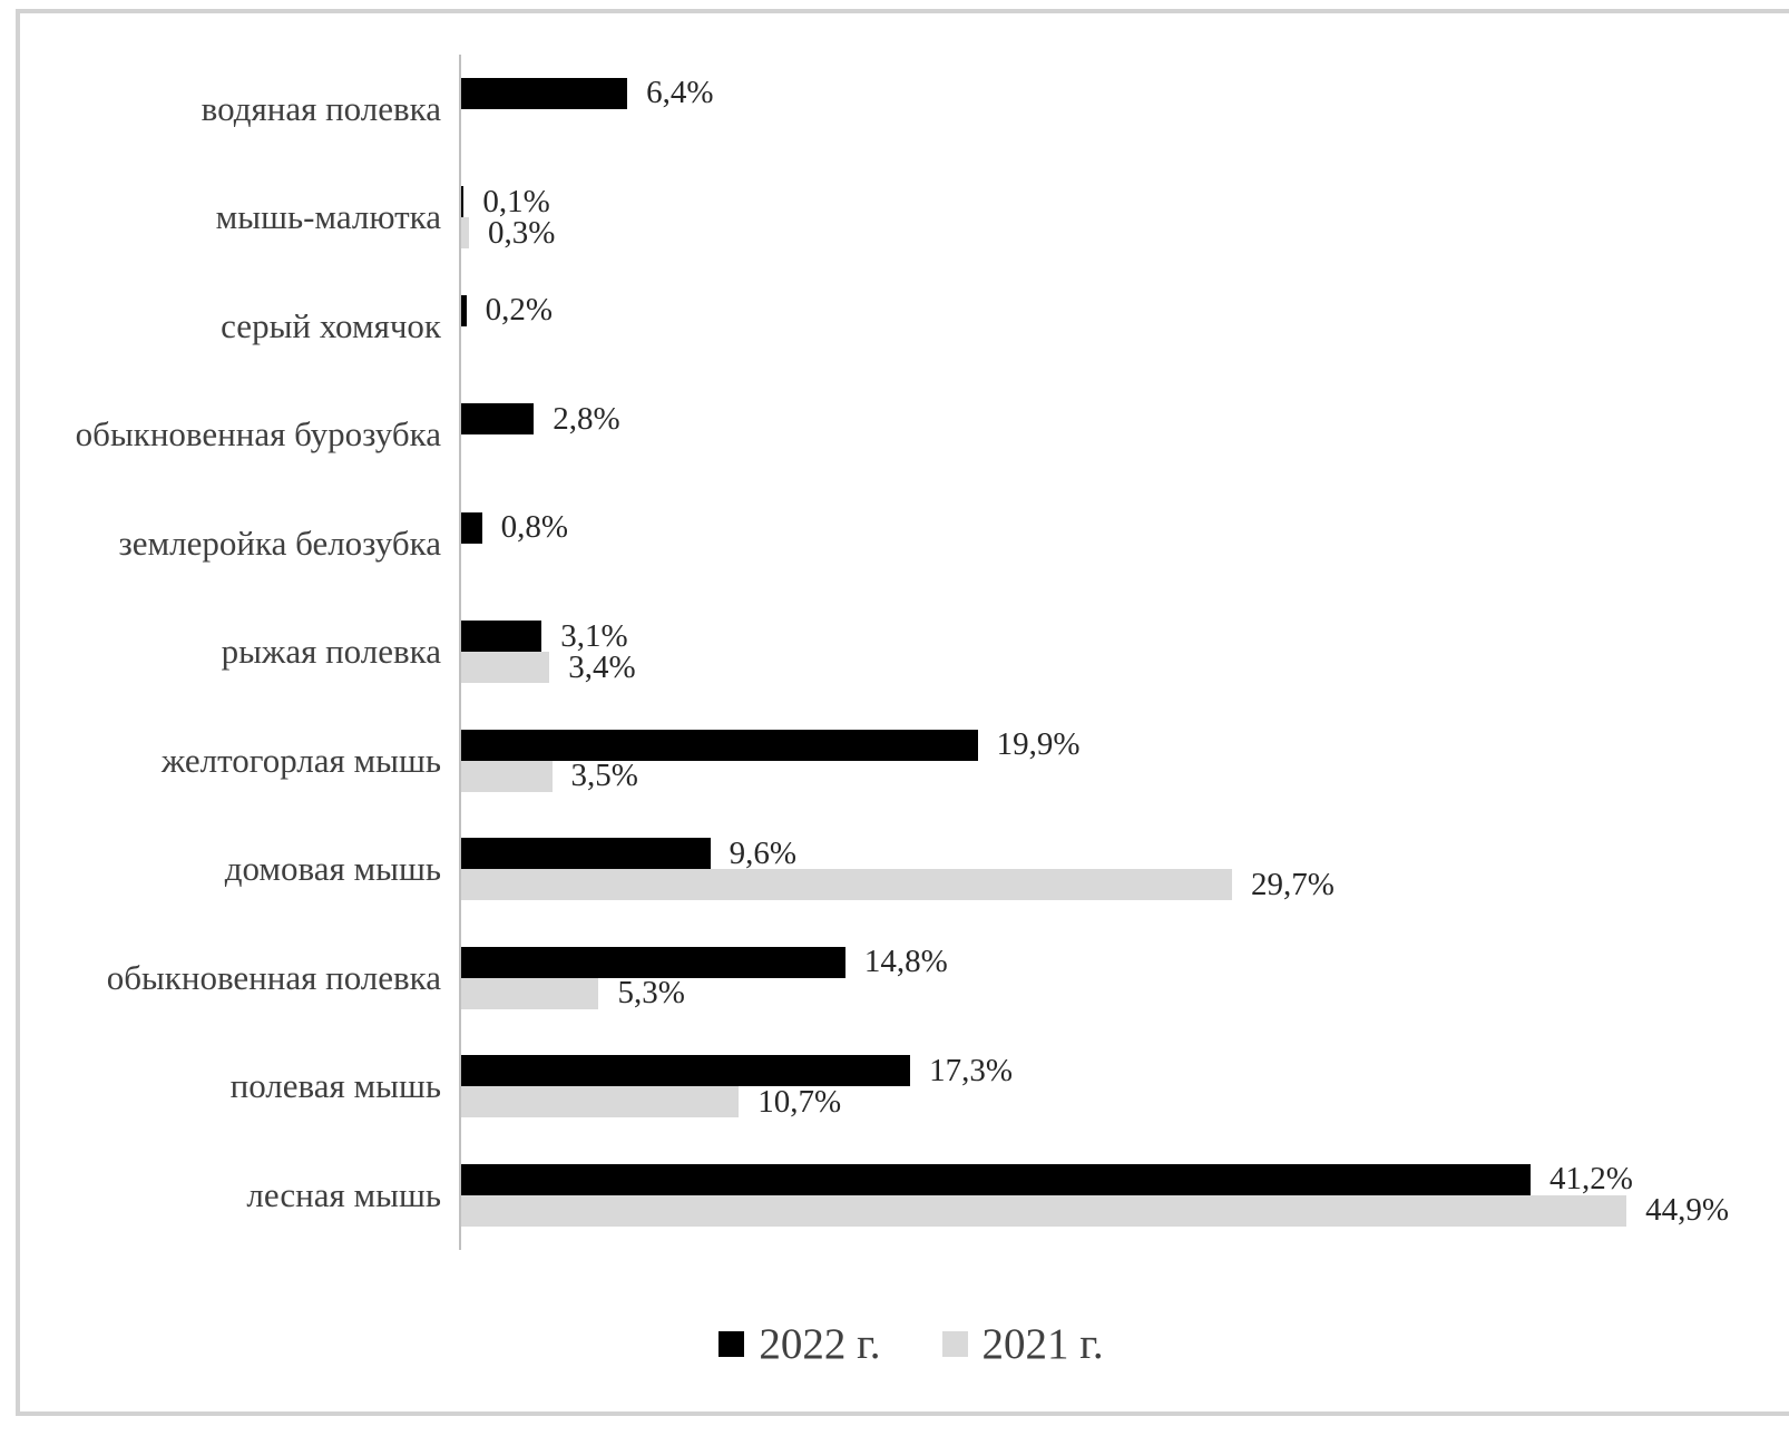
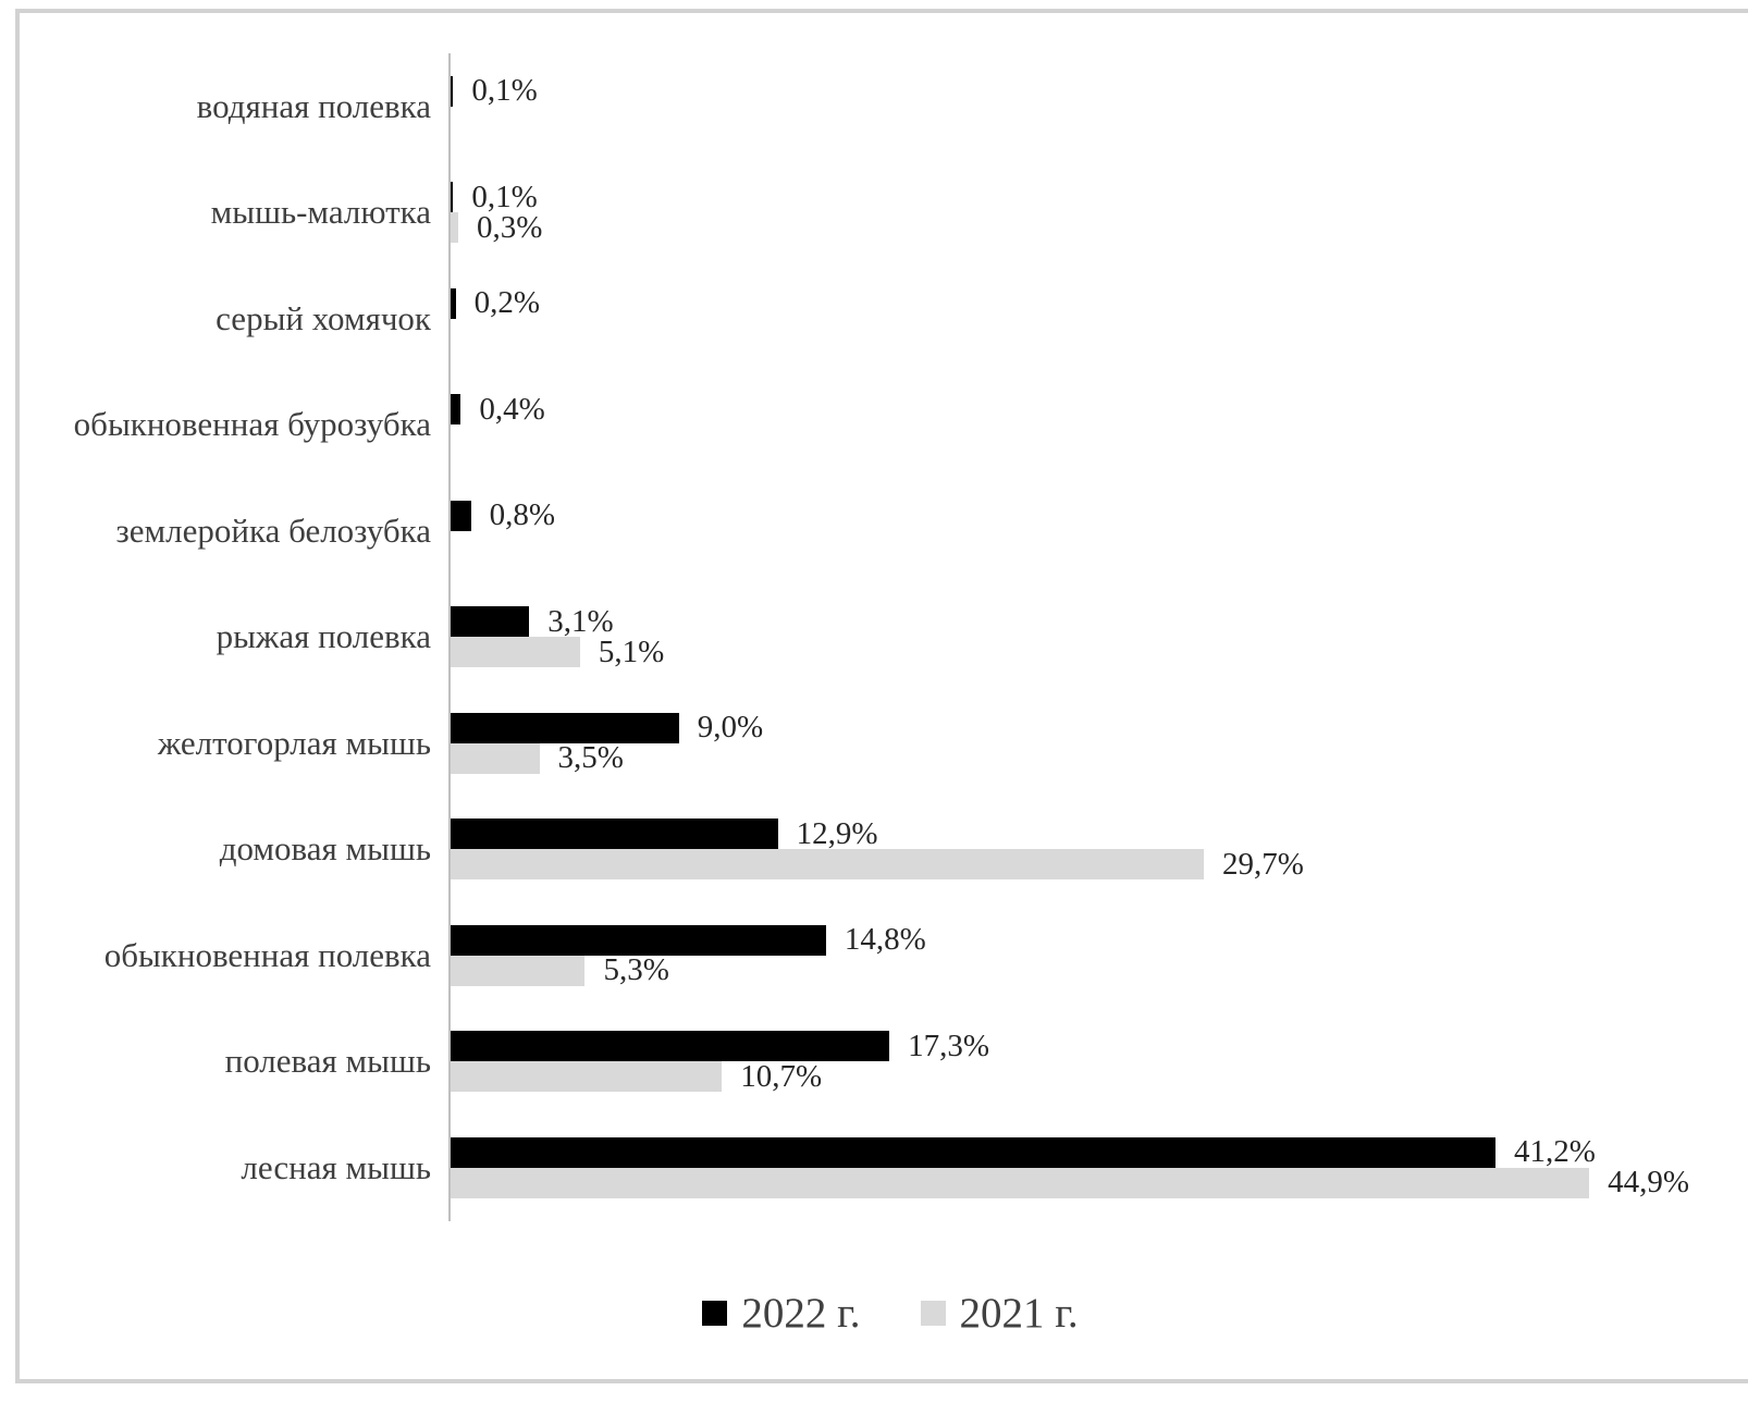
2022 г./водяная полевка: 6,4% -> 0,1%
2022 г./обыкновенная бурозубка: 2,8% -> 0,4%
2021 г./рыжая полевка: 3,4% -> 5,1%
2022 г./желтогорлая мышь: 19,9% -> 9,0%
2022 г./домовая мышь: 9,6% -> 12,9%
